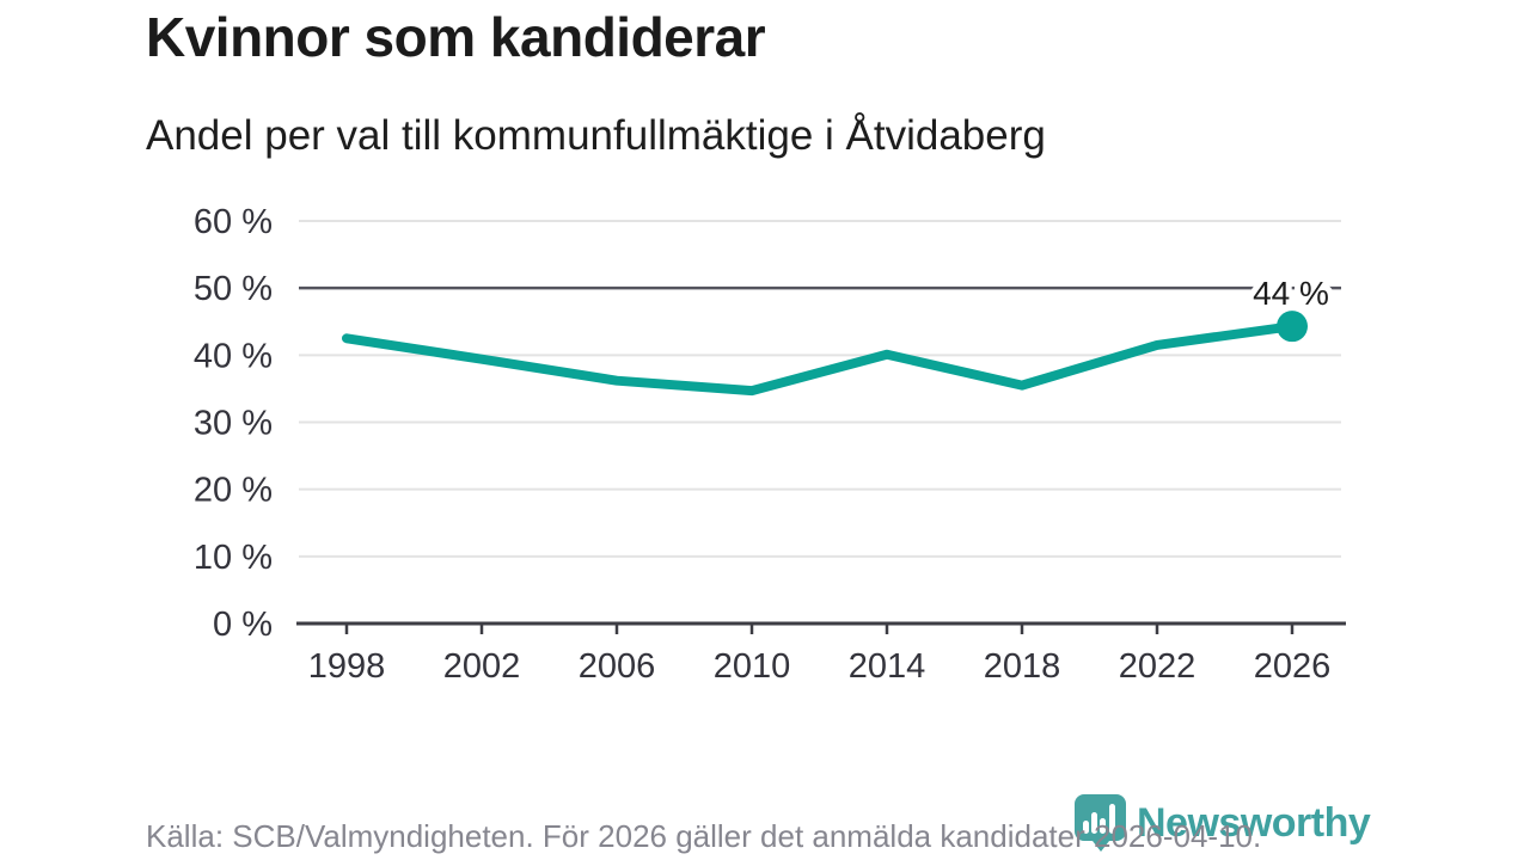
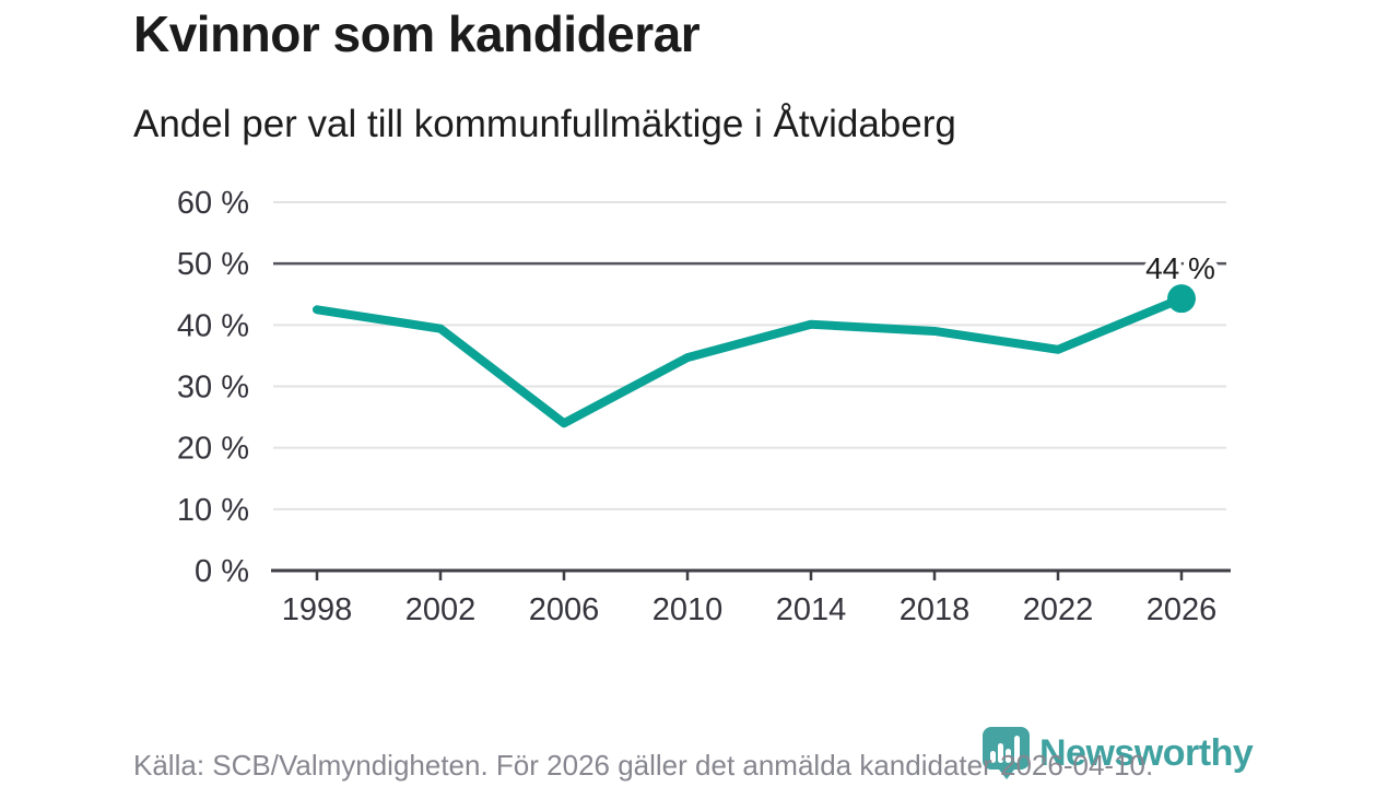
2006: 36% -> 24%
2018: 36% -> 39%
2022: 42% -> 36%
